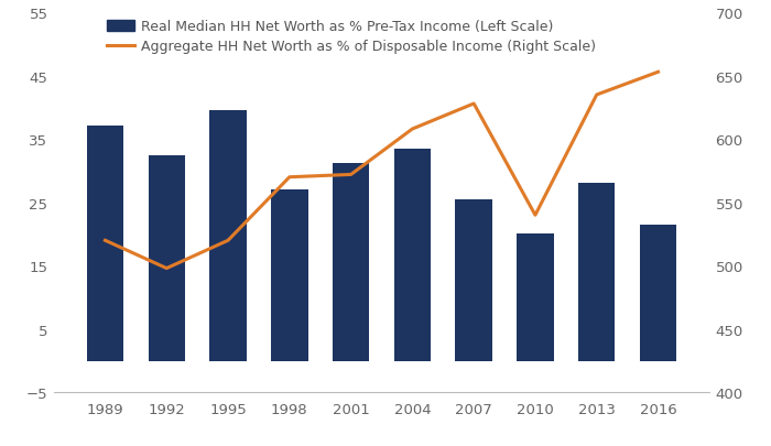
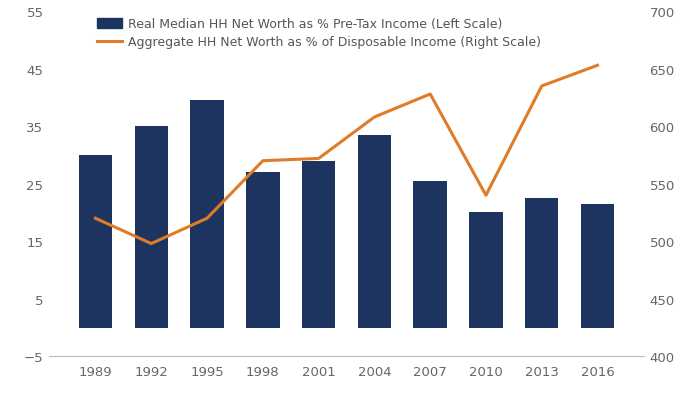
Real Median HH Net Worth as % Pre-Tax Income (Left Scale)/1989: 37.2 -> 30.0
Real Median HH Net Worth as % Pre-Tax Income (Left Scale)/1992: 32.4 -> 35.0
Real Median HH Net Worth as % Pre-Tax Income (Left Scale)/2001: 31.2 -> 29.0
Real Median HH Net Worth as % Pre-Tax Income (Left Scale)/2013: 28.0 -> 22.5
